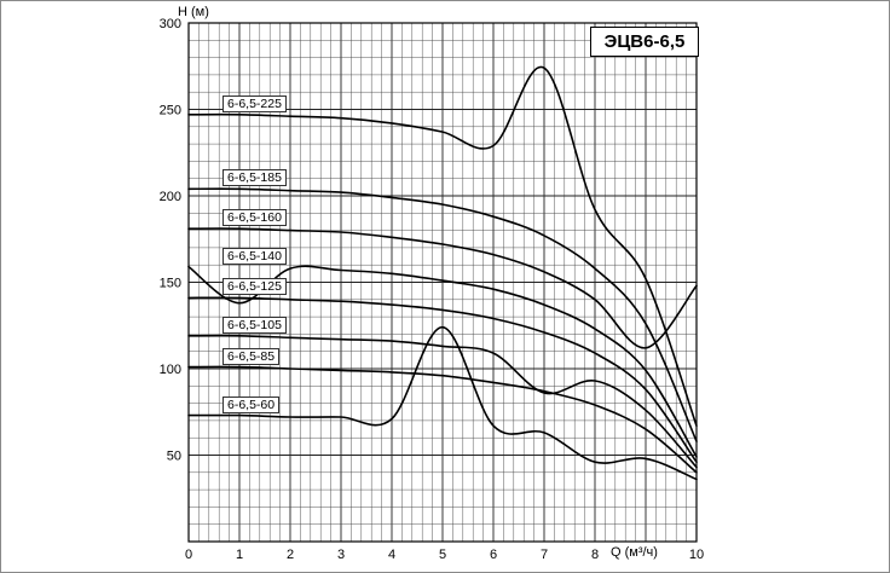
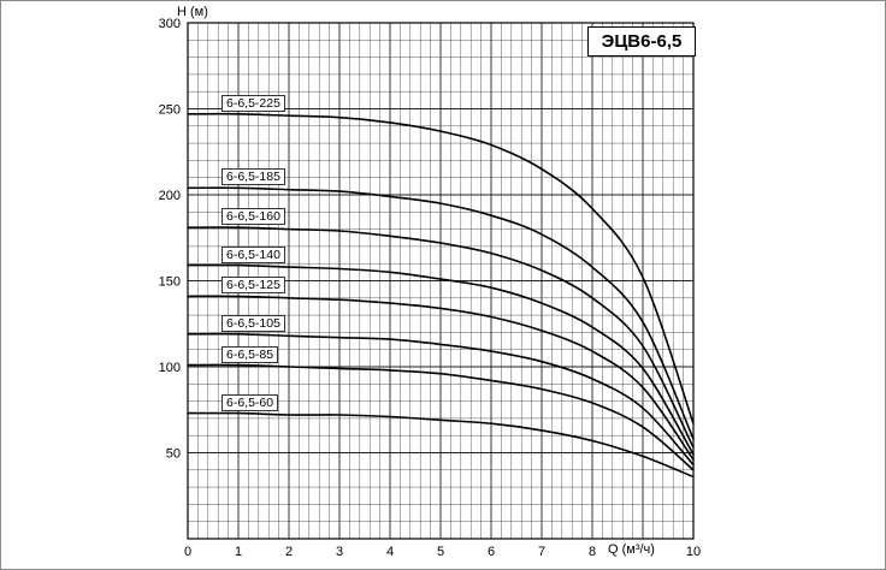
6-6,5-140/1: 138 -> 159
6-6,5-60/5: 124 -> 69
6-6,5-225/7: 274 -> 215
6-6,5-105/7: 86 -> 103
6-6,5-60/8: 46 -> 57
6-6,5-160/10: 148 -> 53
